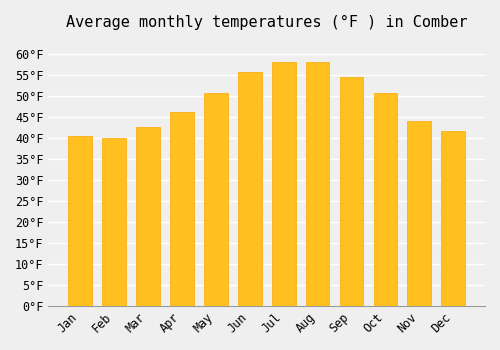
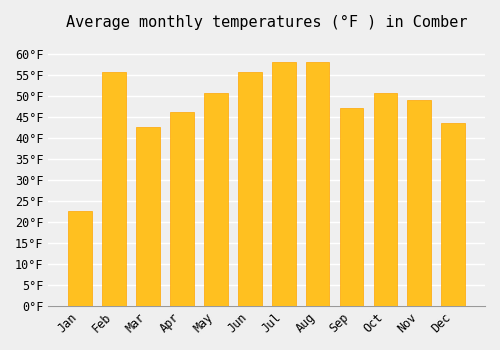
Jan: 40.5°F -> 22.5°F
Feb: 40.0°F -> 55.5°F
Sep: 54.5°F -> 47.0°F
Nov: 44.0°F -> 49.0°F
Dec: 41.5°F -> 43.5°F
